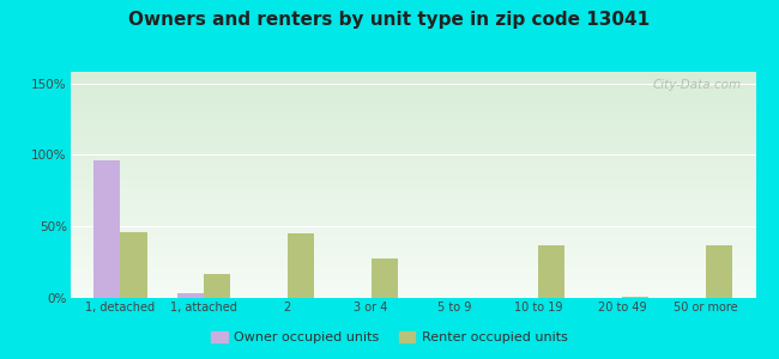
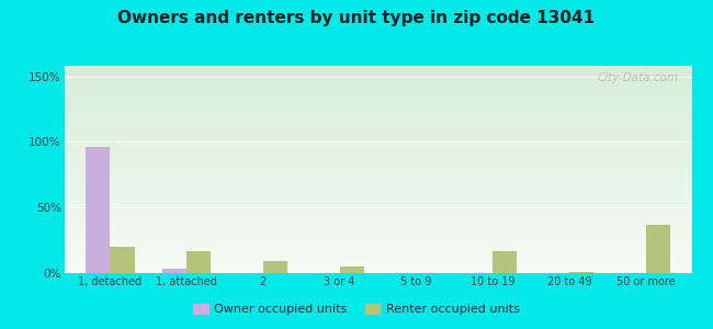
Renter occupied units/1, detached: 46% -> 20%
Renter occupied units/2: 45% -> 9%
Renter occupied units/3 or 4: 28% -> 5%
Renter occupied units/10 to 19: 37% -> 17%
